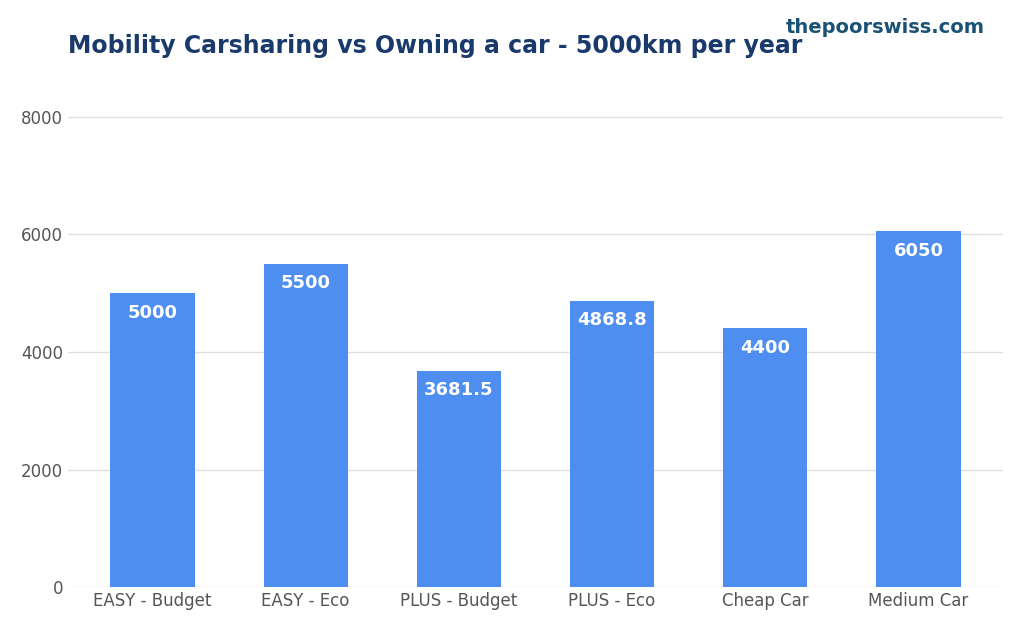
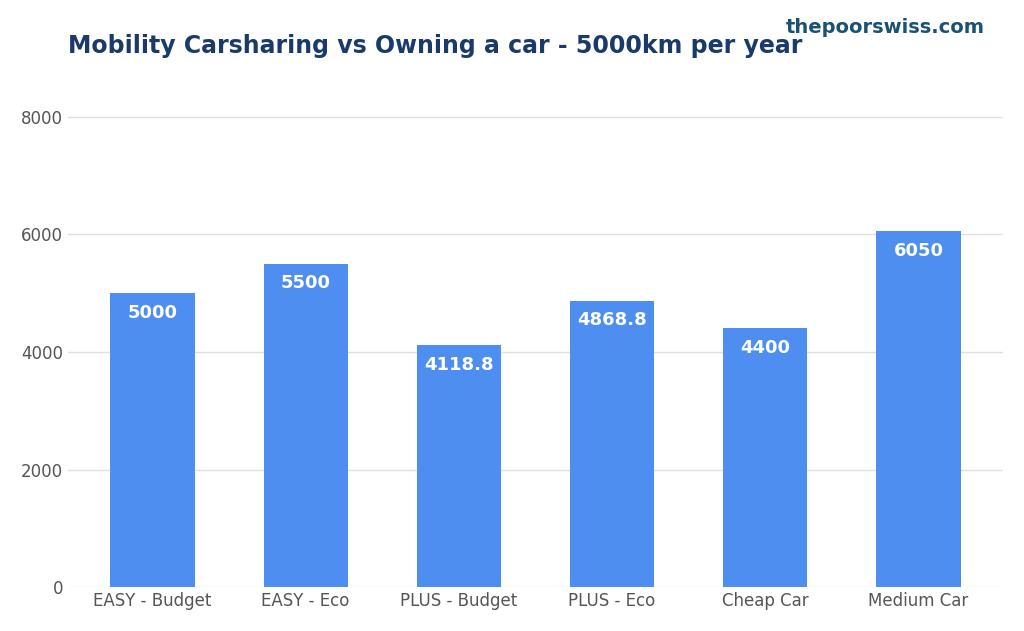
PLUS - Budget: 3681.5 -> 4118.8
